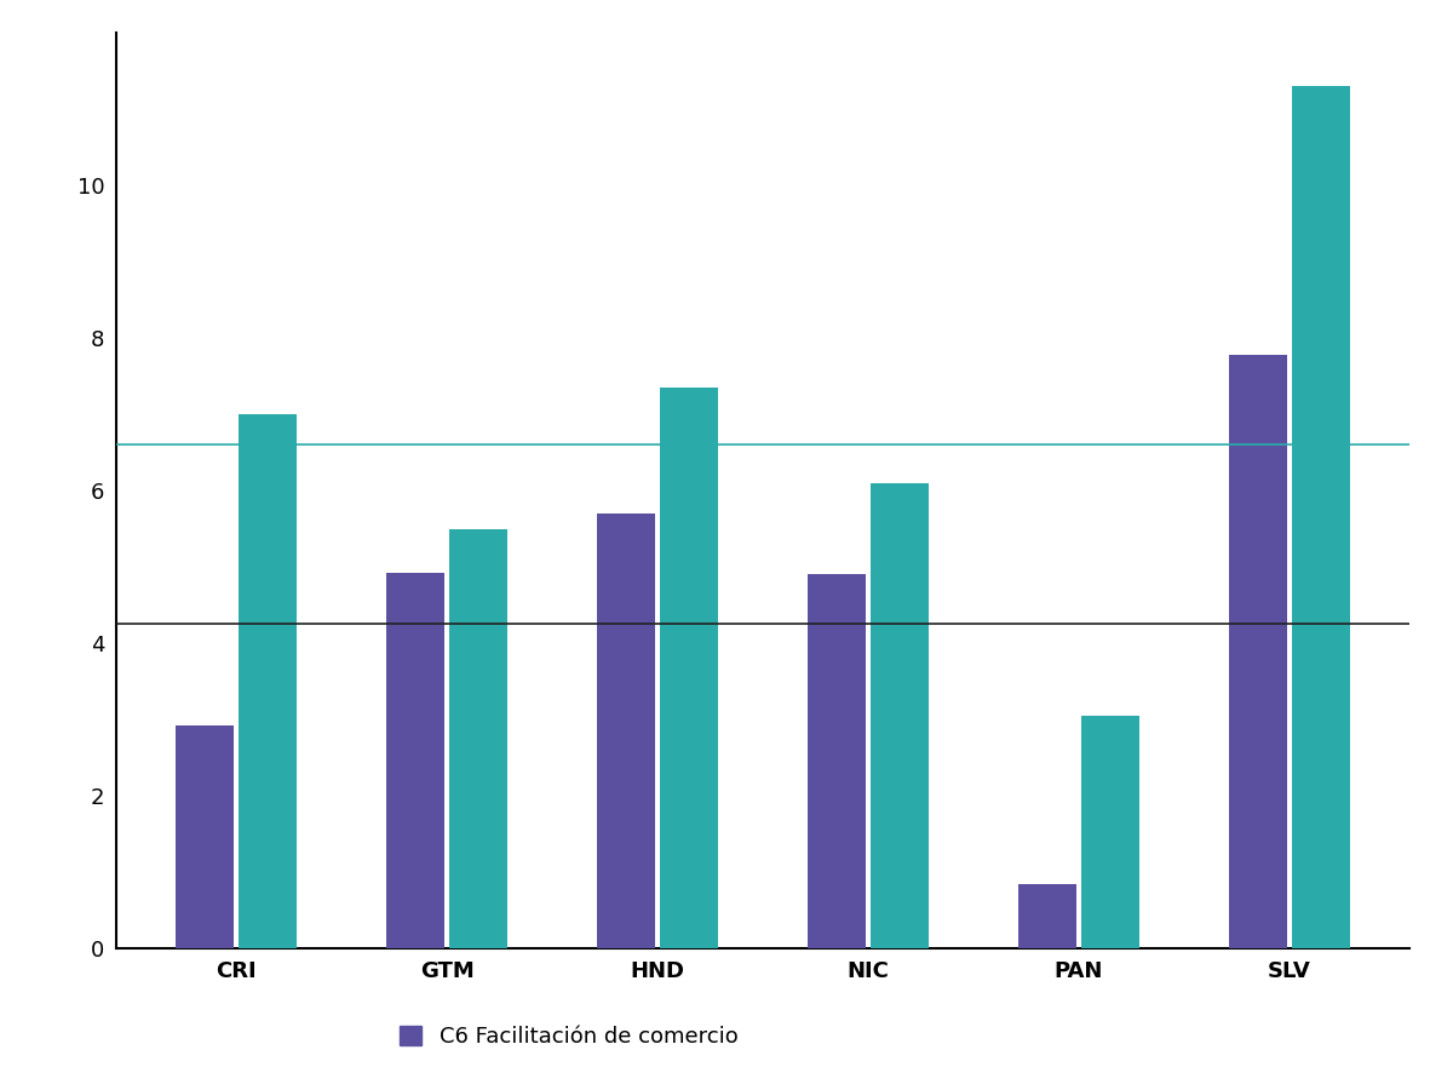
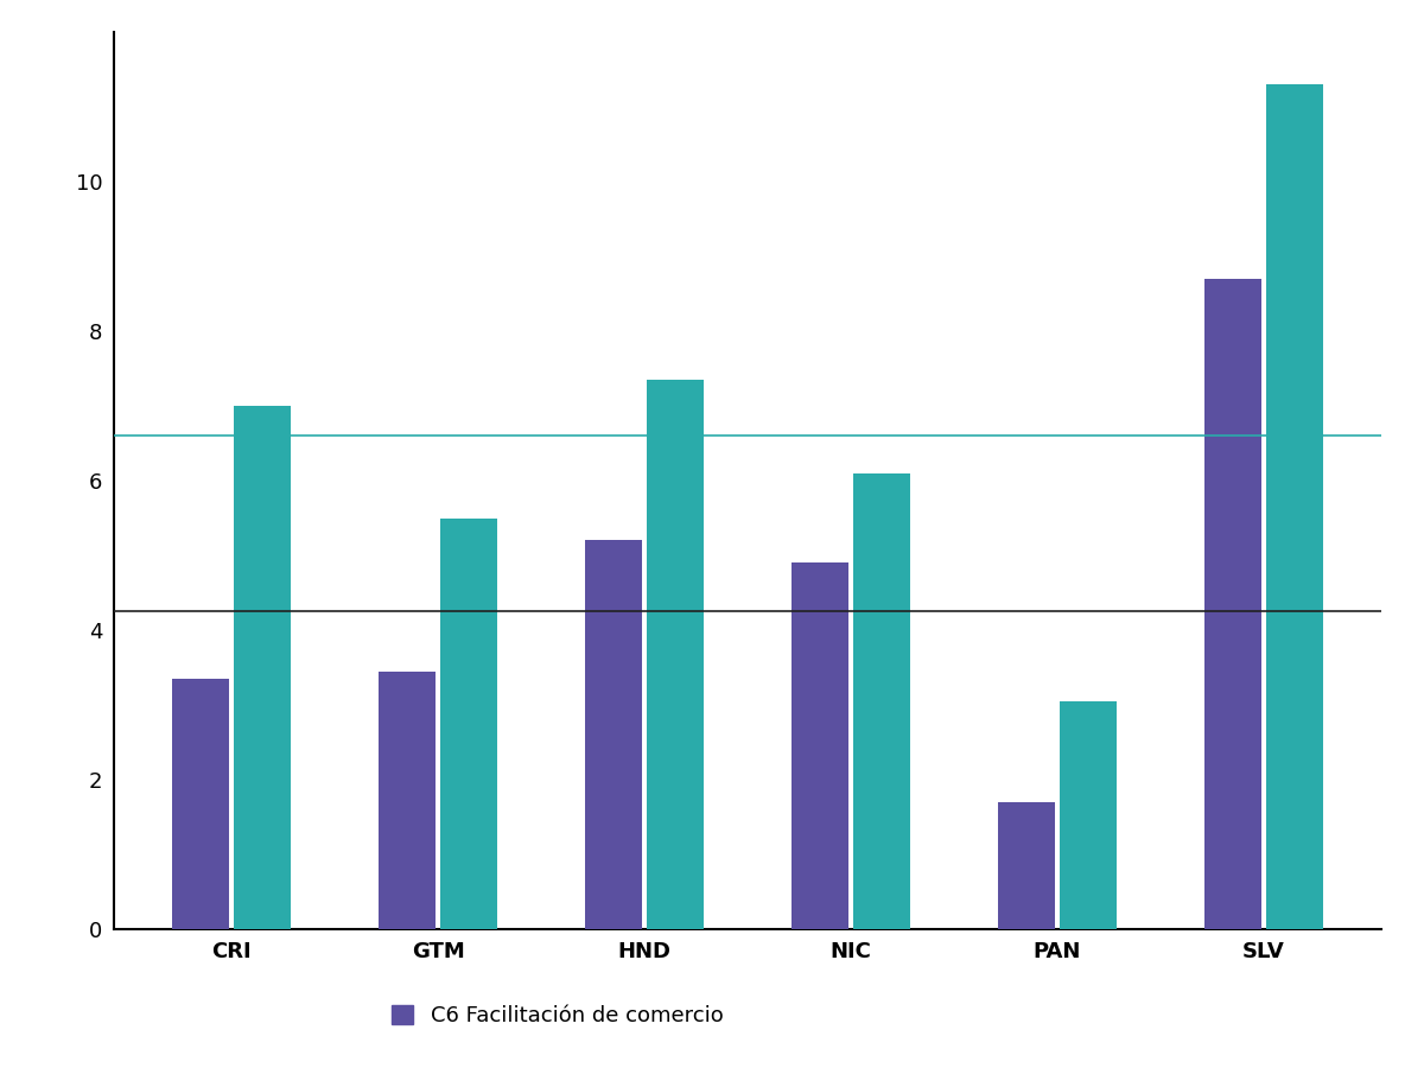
C6 Facilitación de comercio/CRI: 2.92 -> 3.35
C6 Facilitación de comercio/GTM: 4.92 -> 3.45
C6 Facilitación de comercio/HND: 5.70 -> 5.20
C6 Facilitación de comercio/PAN: 0.84 -> 1.70
C6 Facilitación de comercio/SLV: 7.78 -> 8.70
